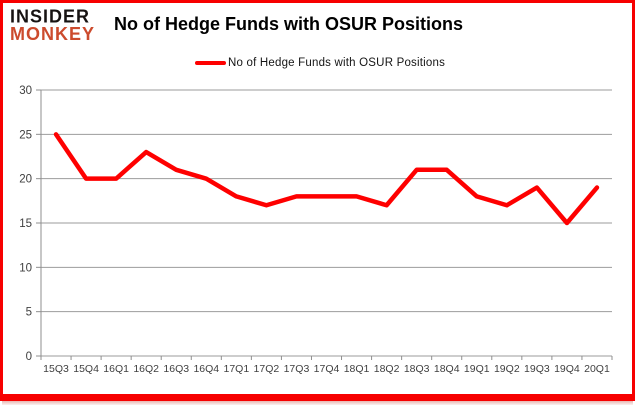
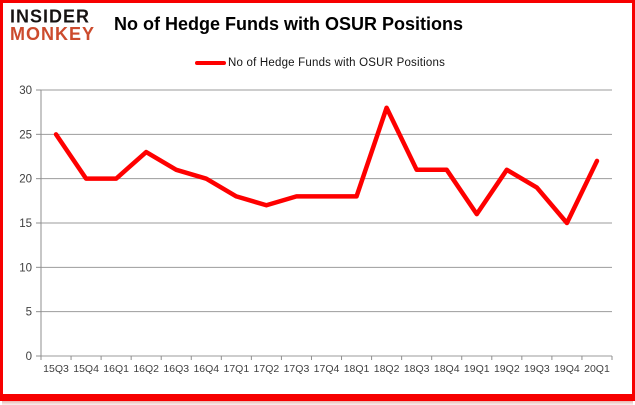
18Q2: 17 -> 28
19Q1: 18 -> 16
19Q2: 17 -> 21
20Q1: 19 -> 22
